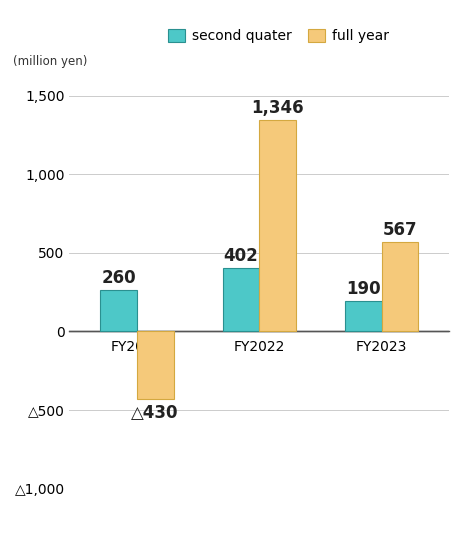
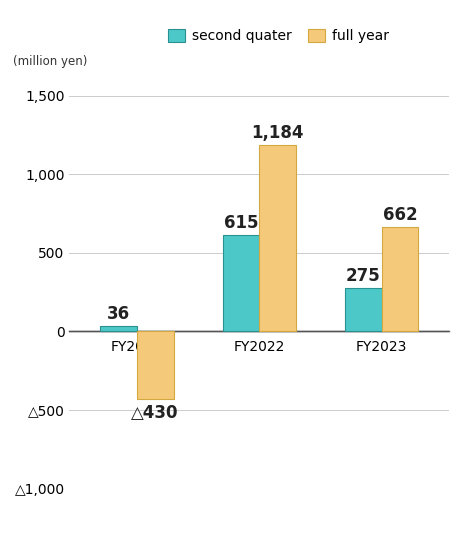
second quater/FY2021: 260 -> 36
second quater/FY2022: 402 -> 615
full year/FY2022: 1,346 -> 1,184
second quater/FY2023: 190 -> 275
full year/FY2023: 567 -> 662
